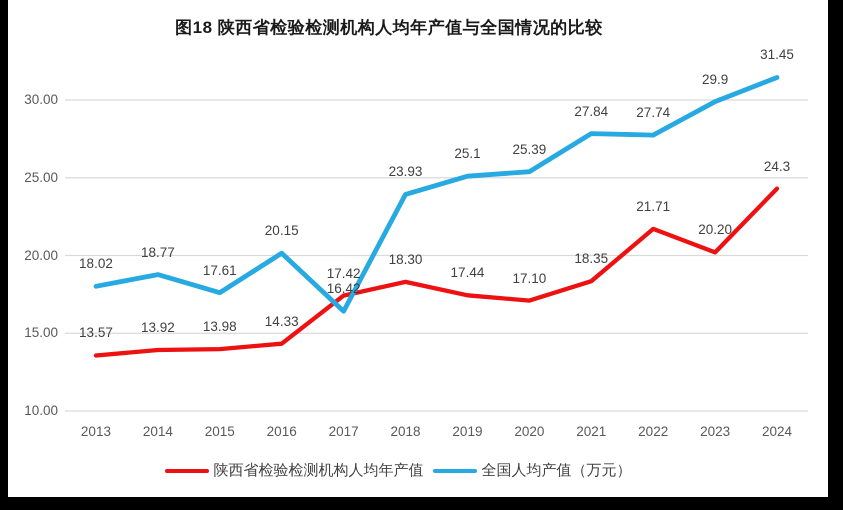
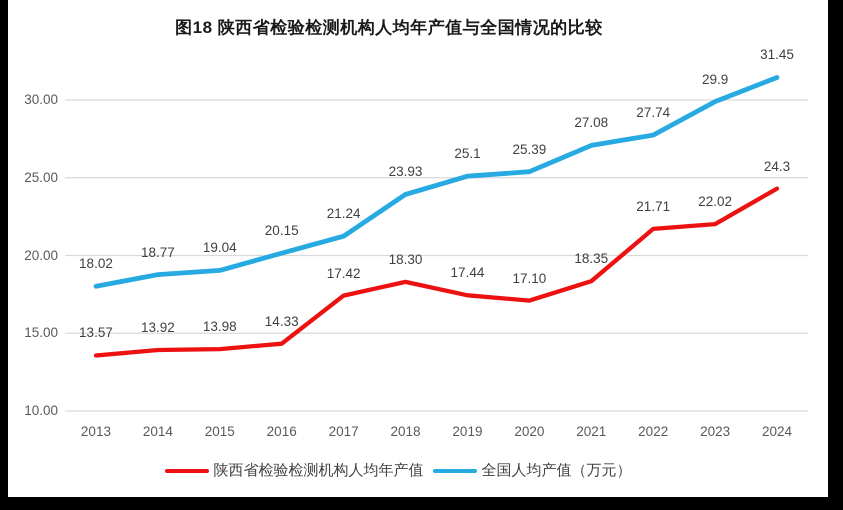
全国人均产值（万元）/2015: 17.61 -> 19.04
全国人均产值（万元）/2017: 16.42 -> 21.24
全国人均产值（万元）/2021: 27.84 -> 27.08
陕西省检验检测机构人均年产值/2023: 20.20 -> 22.02
